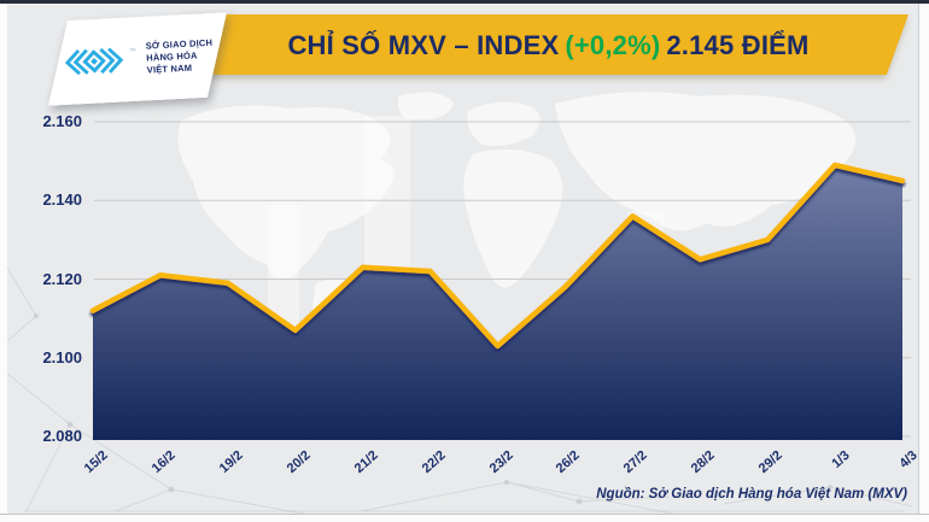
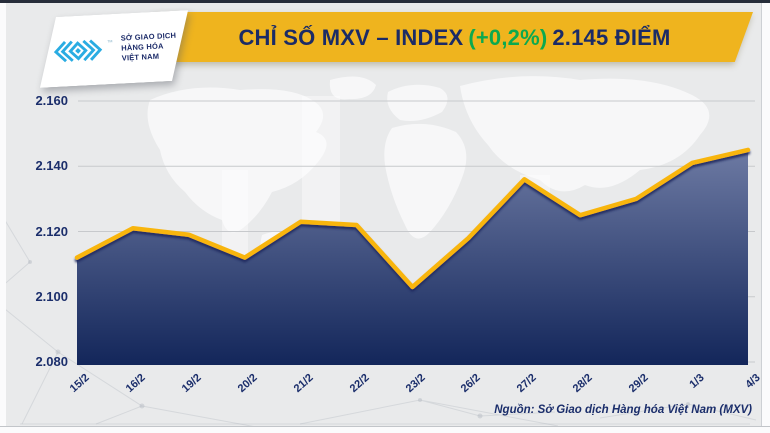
20/2: 2107 -> 2112
1/3: 2149 -> 2141
